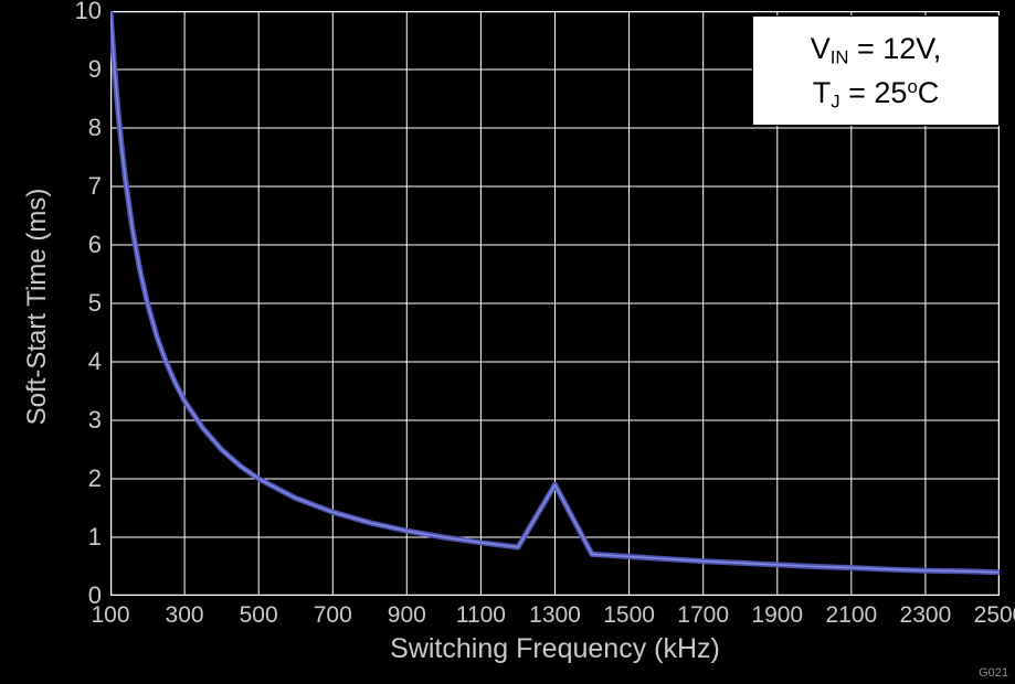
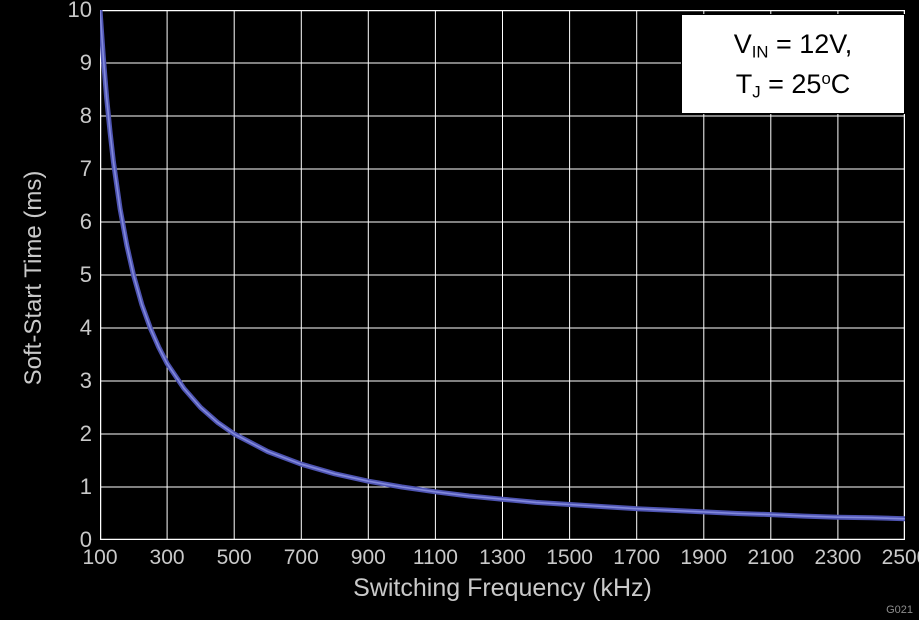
1300: 1.9 -> 0.8
